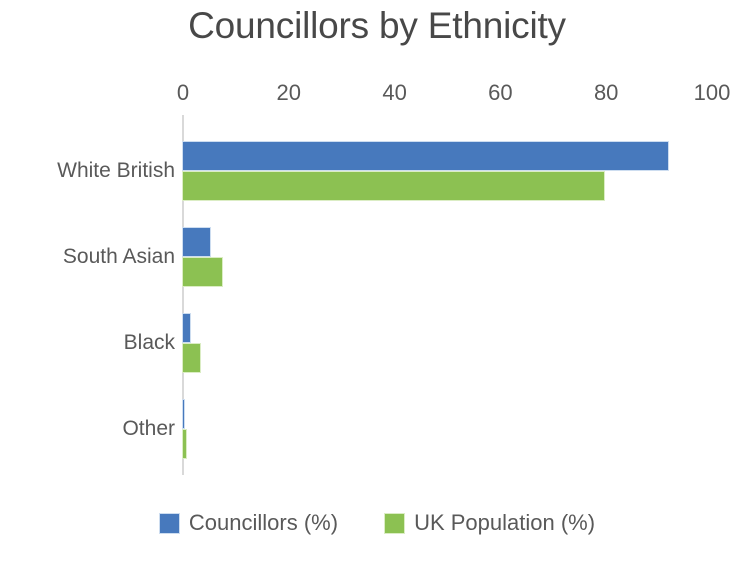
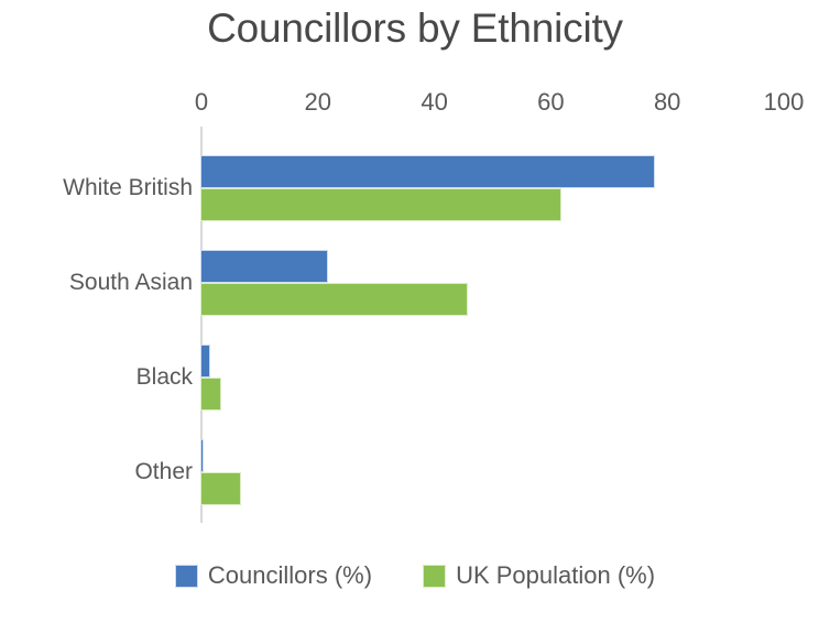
Councillors (%)/White British: 92 -> 78
UK Population (%)/White British: 80 -> 62
Councillors (%)/South Asian: 6 -> 22
UK Population (%)/South Asian: 8 -> 46
UK Population (%)/Other: 1 -> 7
